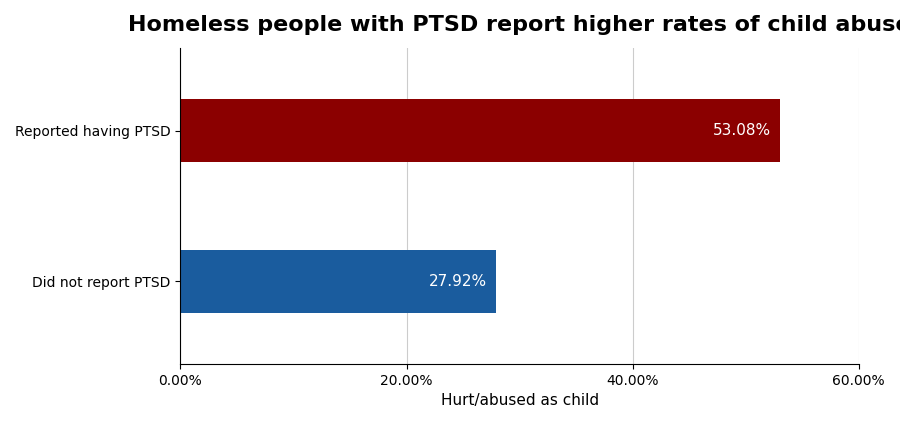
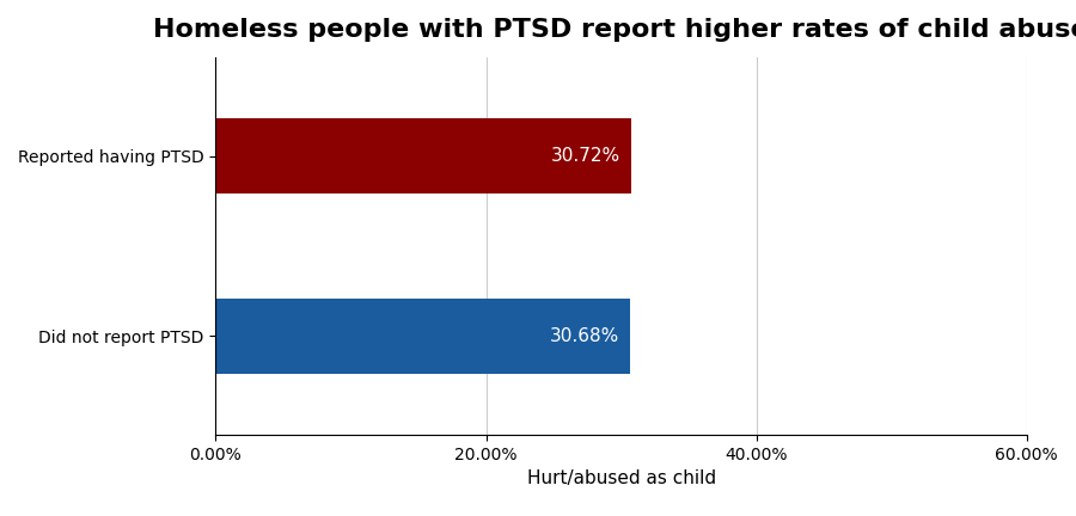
Reported having PTSD: 53.08% -> 30.72%
Did not report PTSD: 27.92% -> 30.68%
